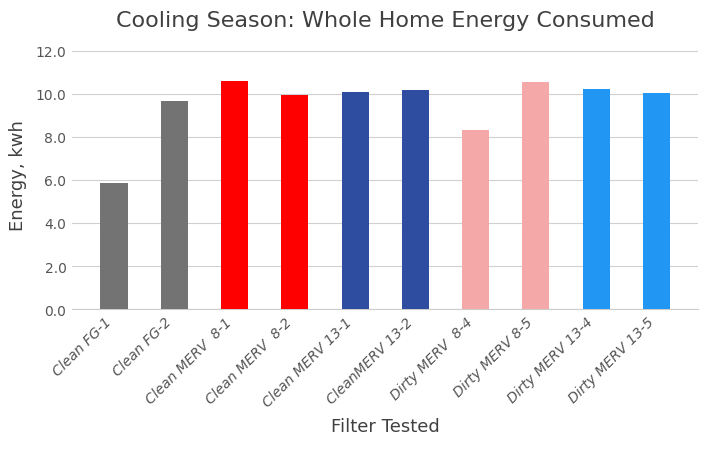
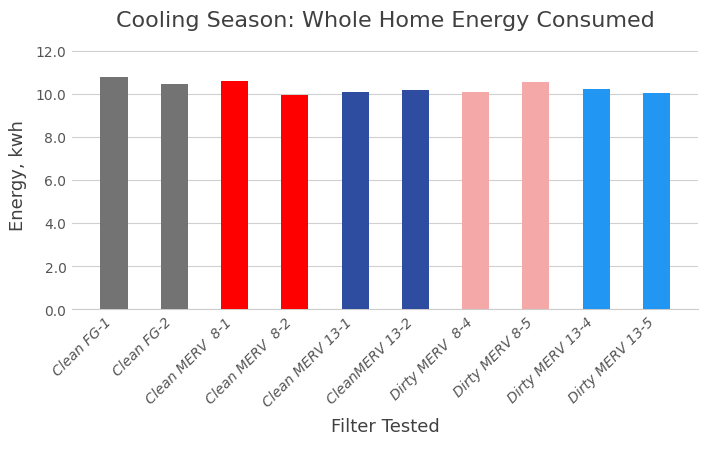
Clean FG-1: 5.85 -> 10.80
Clean FG-2: 9.65 -> 10.45
Dirty MERV 8-4: 8.30 -> 10.07
